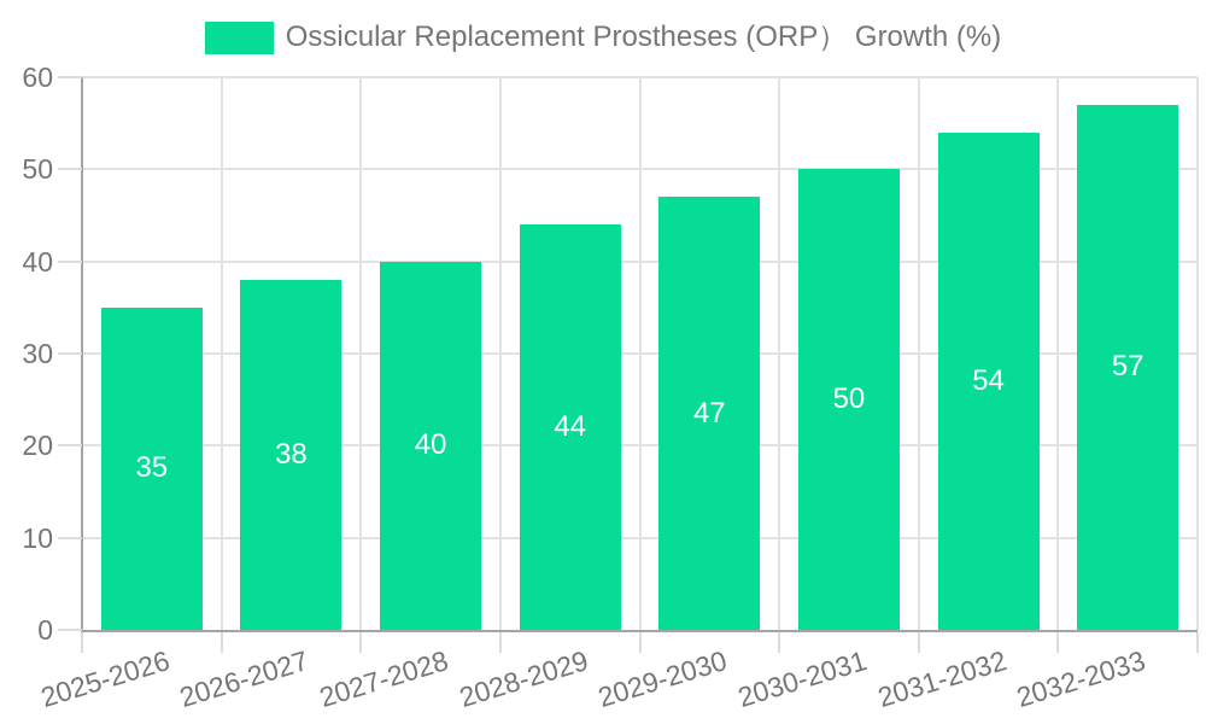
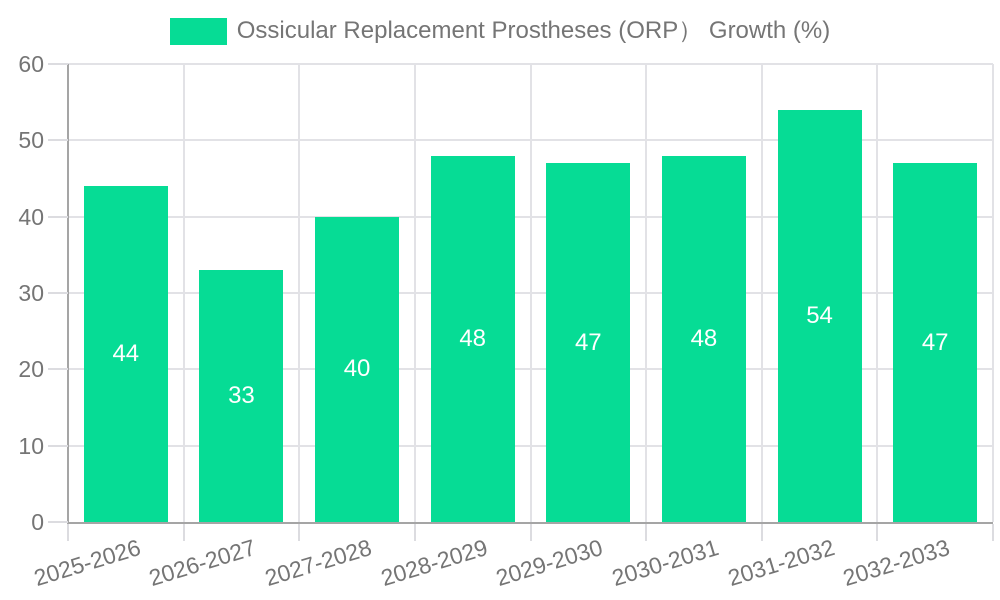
2025-2026: 35 -> 44
2026-2027: 38 -> 33
2028-2029: 44 -> 48
2030-2031: 50 -> 48
2032-2033: 57 -> 47
